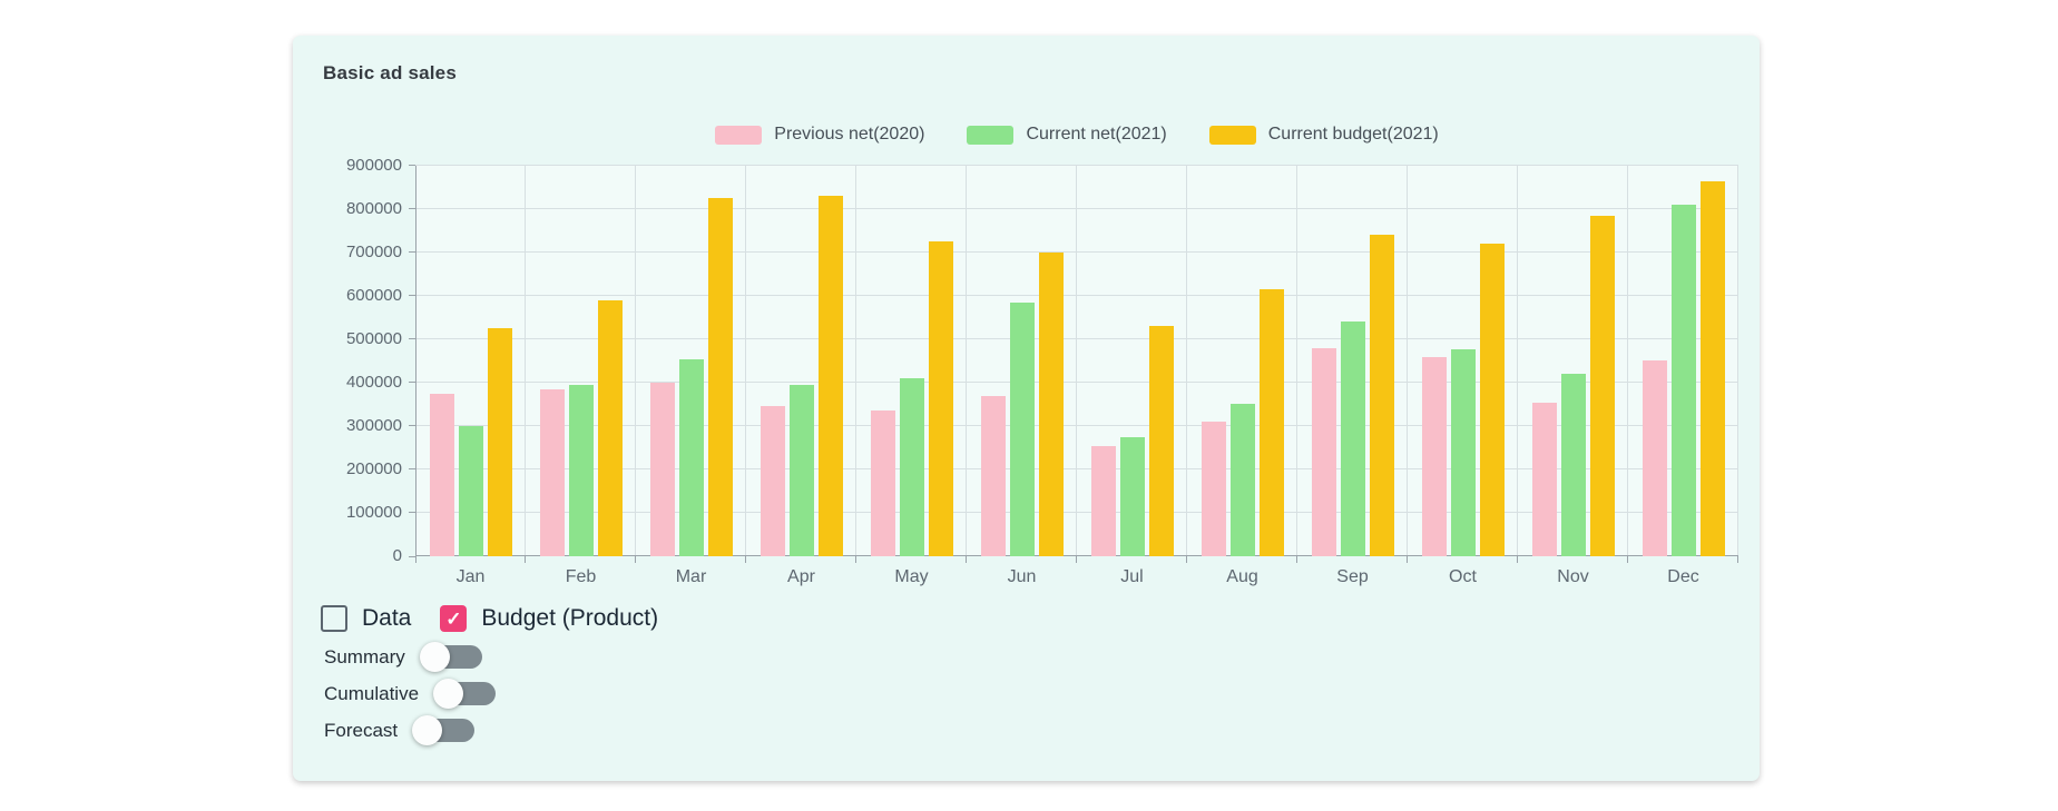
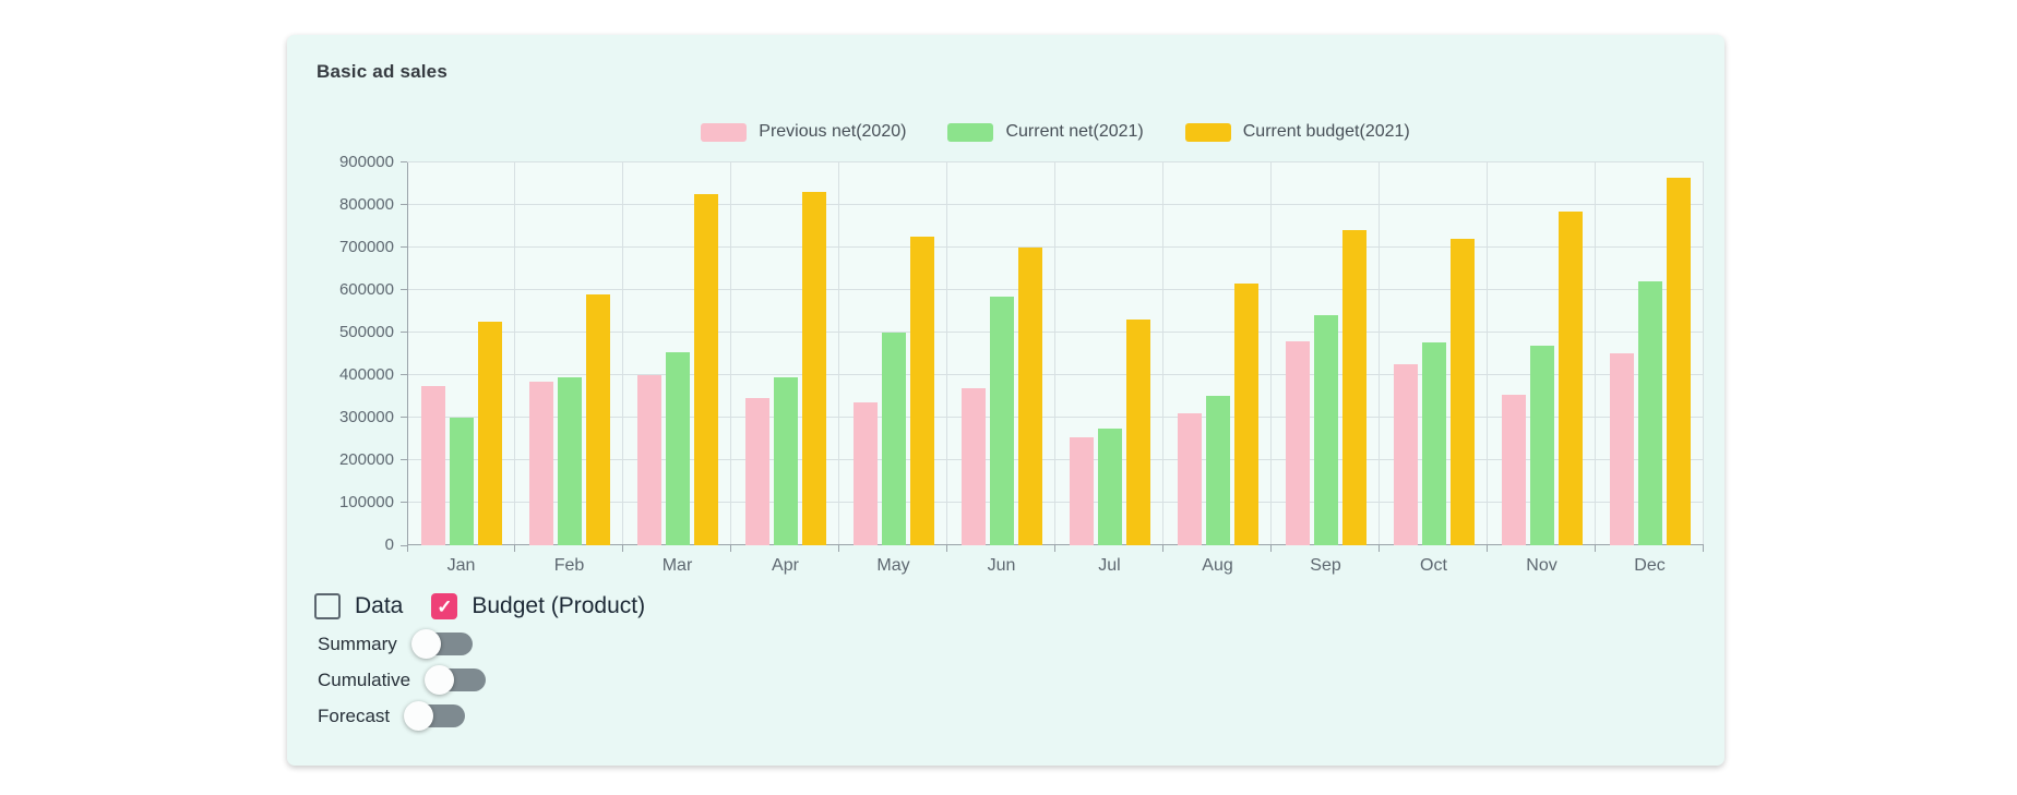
Current net(2021)/May: 410000 -> 500000
Previous net(2020)/Oct: 460000 -> 420000
Current net(2021)/Nov: 420000 -> 470000
Current net(2021)/Dec: 810000 -> 620000
